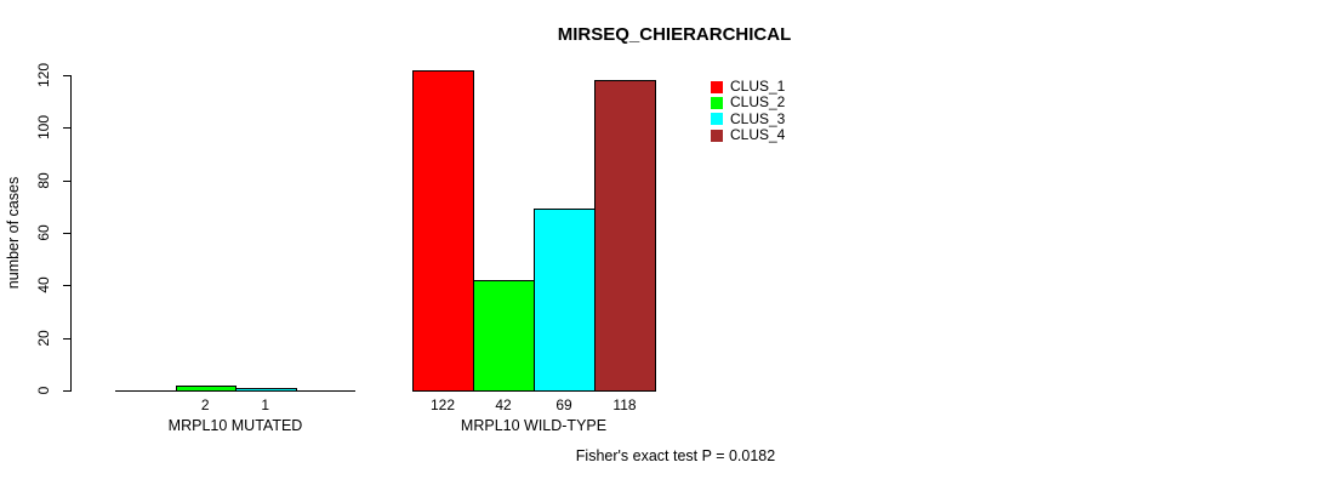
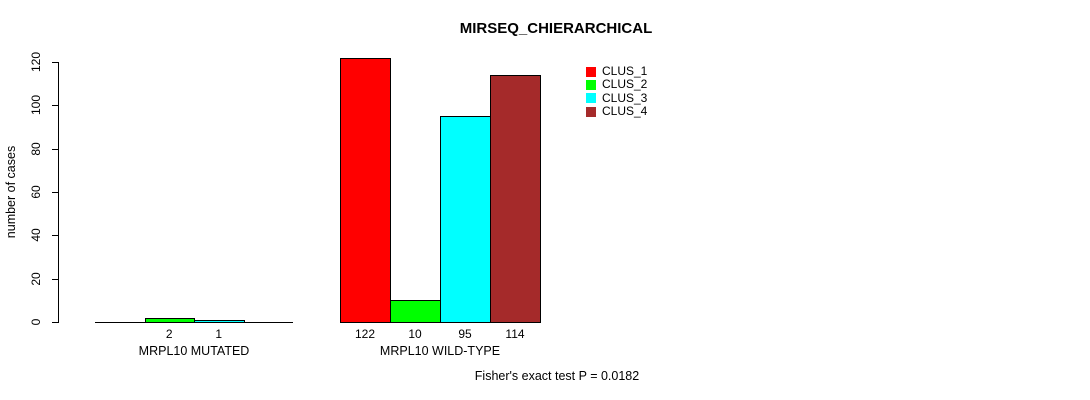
CLUS_2/MRPL10 WILD-TYPE: 42 -> 10
CLUS_3/MRPL10 WILD-TYPE: 69 -> 95
CLUS_4/MRPL10 WILD-TYPE: 118 -> 114
